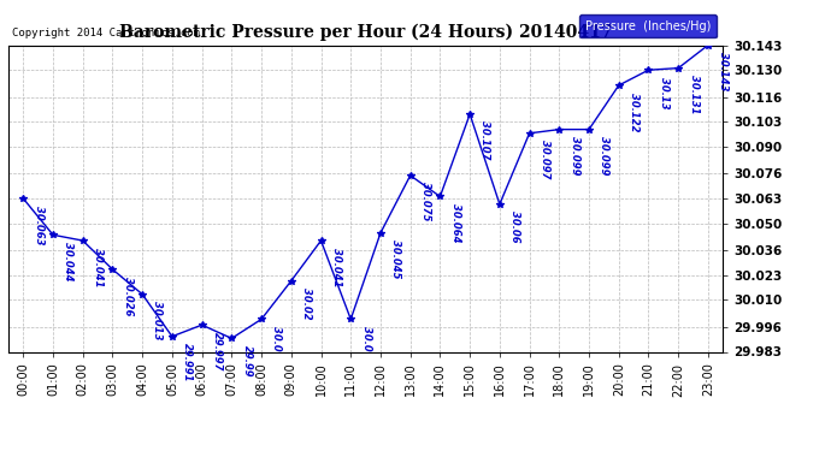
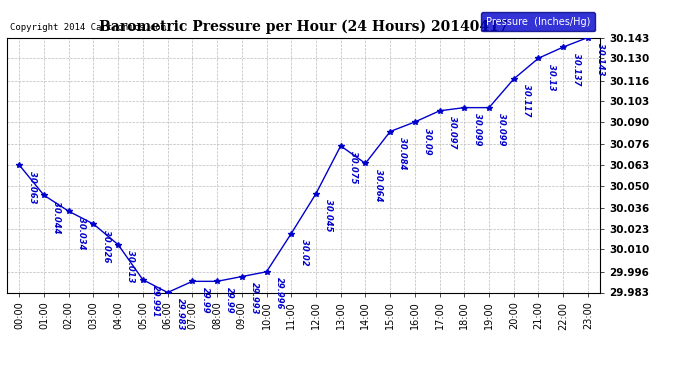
02:00: 30.041 -> 30.034
06:00: 29.997 -> 29.983
08:00: 30.0 -> 29.99
09:00: 30.02 -> 29.993
10:00: 30.041 -> 29.996
11:00: 30.0 -> 30.02
15:00: 30.107 -> 30.084
16:00: 30.06 -> 30.09
20:00: 30.122 -> 30.117
22:00: 30.131 -> 30.137
